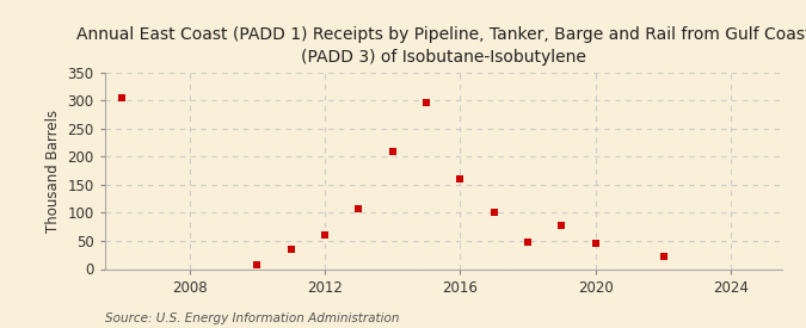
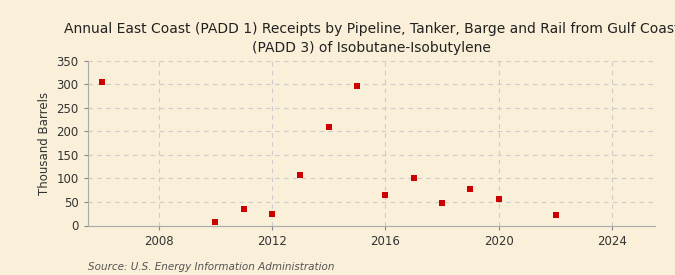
2012: 60 -> 25
2016: 160 -> 65
2020: 45 -> 57
